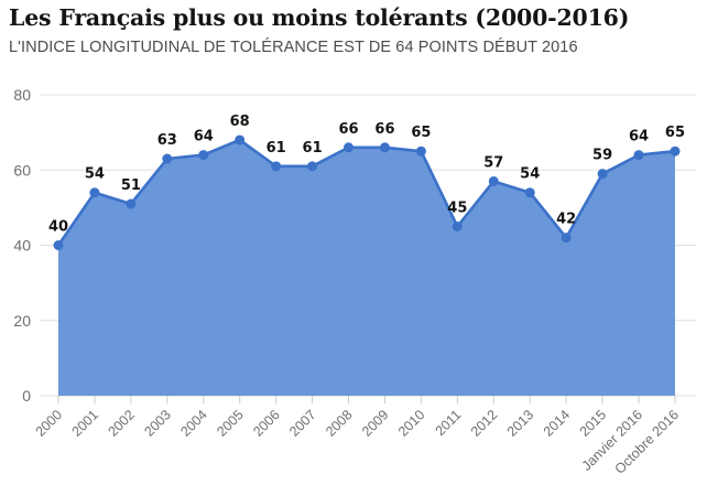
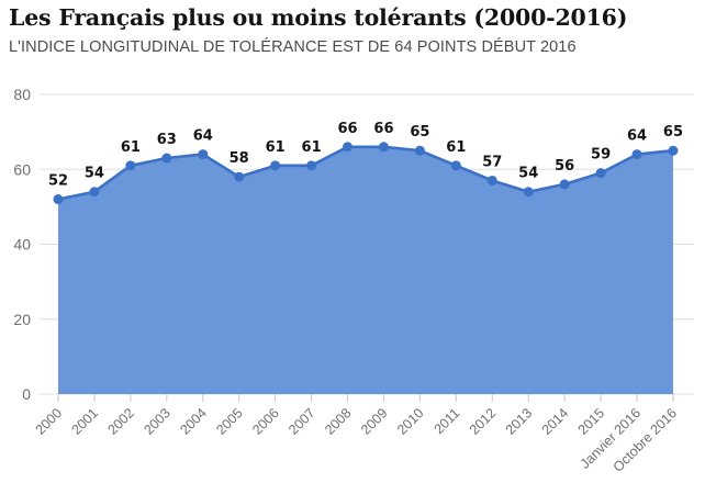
2000: 40 -> 52
2002: 51 -> 61
2005: 68 -> 58
2011: 45 -> 61
2014: 42 -> 56
